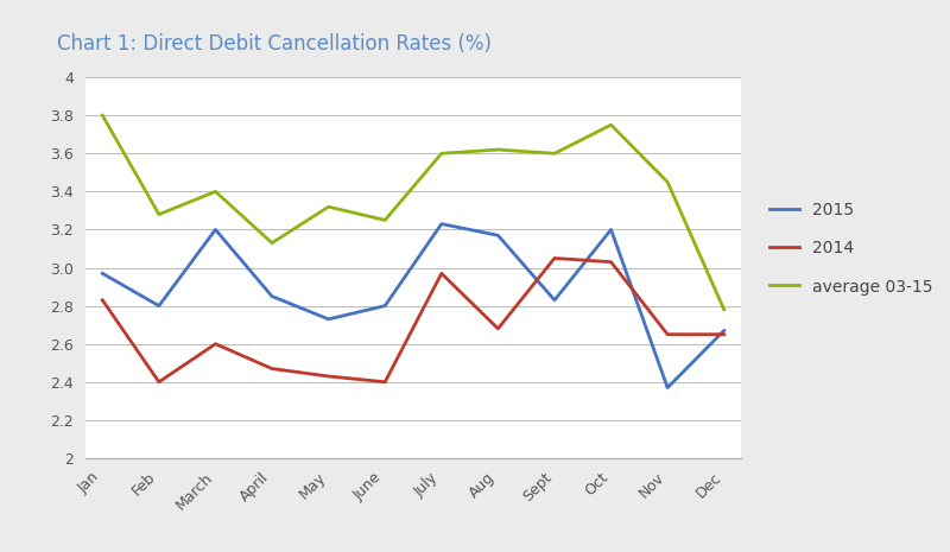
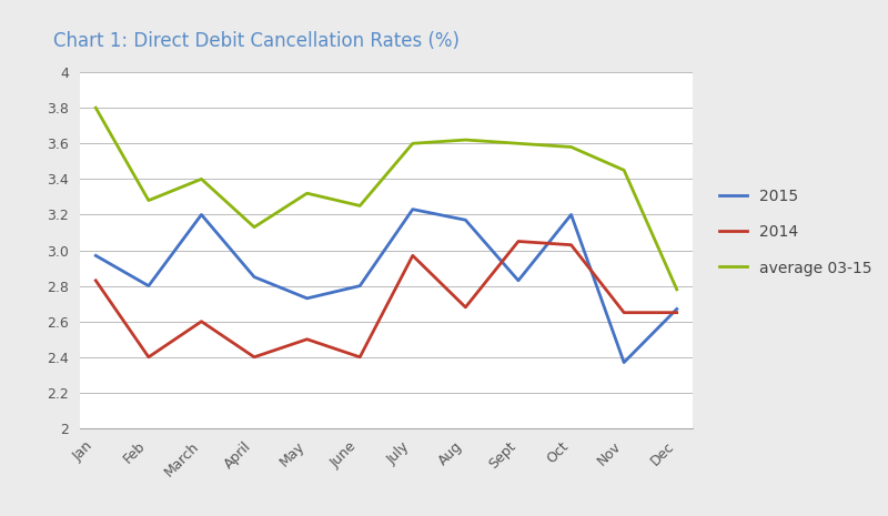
2014/April: 2.47 -> 2.40
2014/May: 2.43 -> 2.50
average 03-15/Oct: 3.75 -> 3.58
